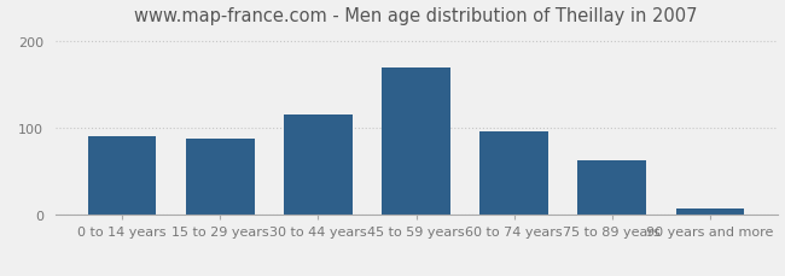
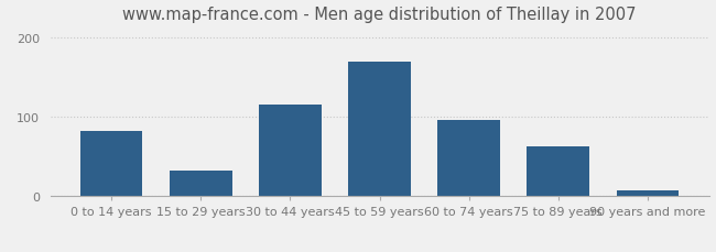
0 to 14 years: 90 -> 82
15 to 29 years: 88 -> 32
